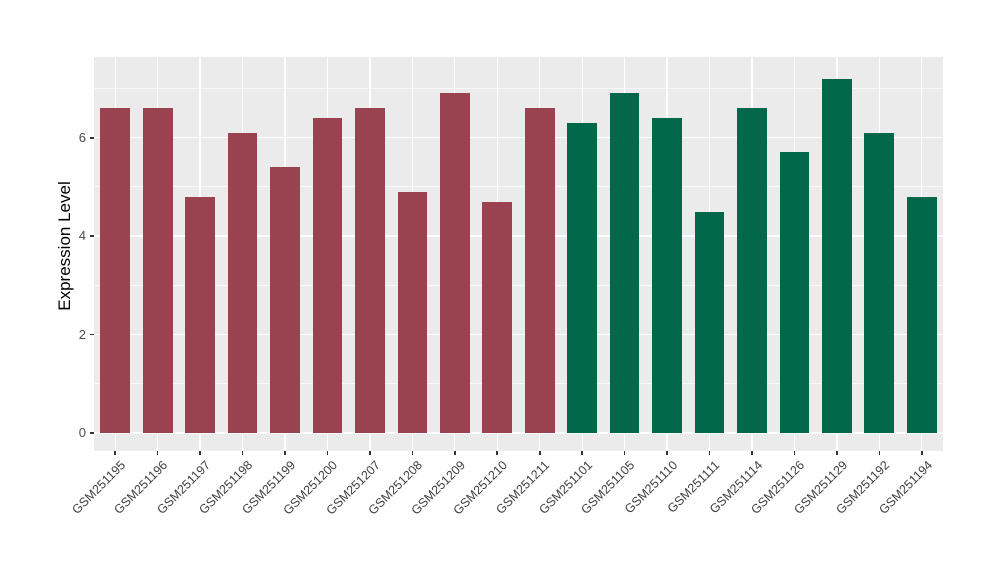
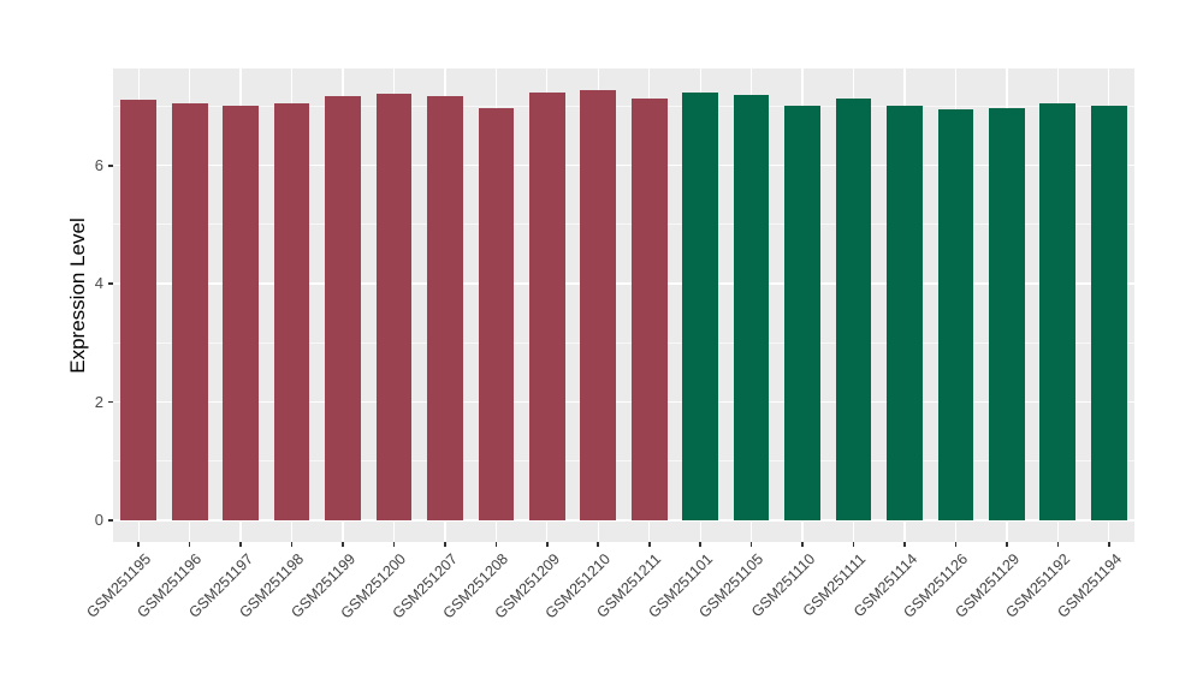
GSM251195: 6.6 -> 7.1
GSM251196: 6.6 -> 7.1
GSM251197: 4.8 -> 7.0
GSM251198: 6.1 -> 7.1
GSM251199: 5.4 -> 7.2
GSM251200: 6.4 -> 7.2
GSM251207: 6.6 -> 7.2
GSM251208: 4.9 -> 7.0
GSM251209: 6.9 -> 7.2
GSM251210: 4.7 -> 7.3
GSM251211: 6.6 -> 7.1
GSM251101: 6.3 -> 7.2
GSM251105: 6.9 -> 7.2
GSM251110: 6.4 -> 7.0
GSM251111: 4.5 -> 7.1
GSM251114: 6.6 -> 7.0
GSM251126: 5.7 -> 6.9
GSM251129: 7.2 -> 7.0
GSM251192: 6.1 -> 7.0
GSM251194: 4.8 -> 7.0
